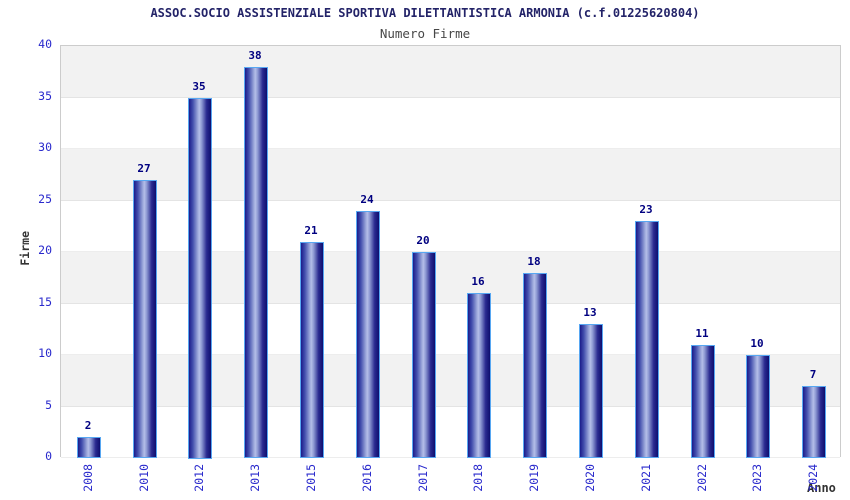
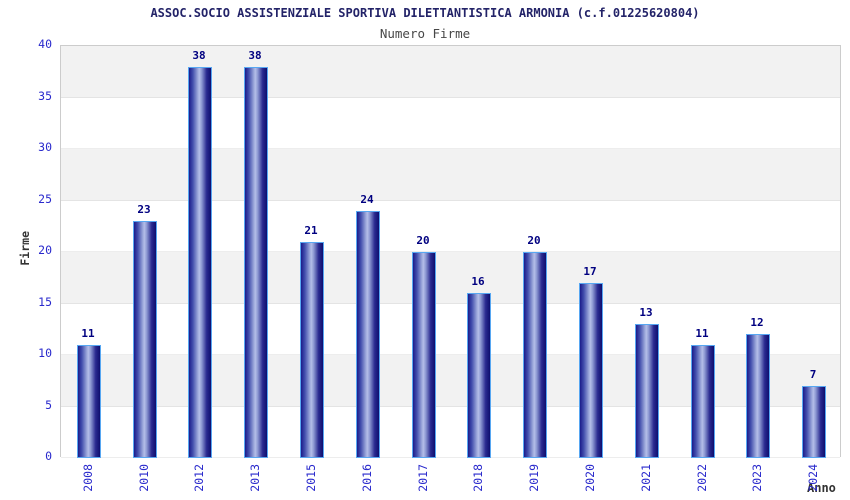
2008: 2 -> 11
2010: 27 -> 23
2012: 35 -> 38
2019: 18 -> 20
2020: 13 -> 17
2021: 23 -> 13
2023: 10 -> 12
